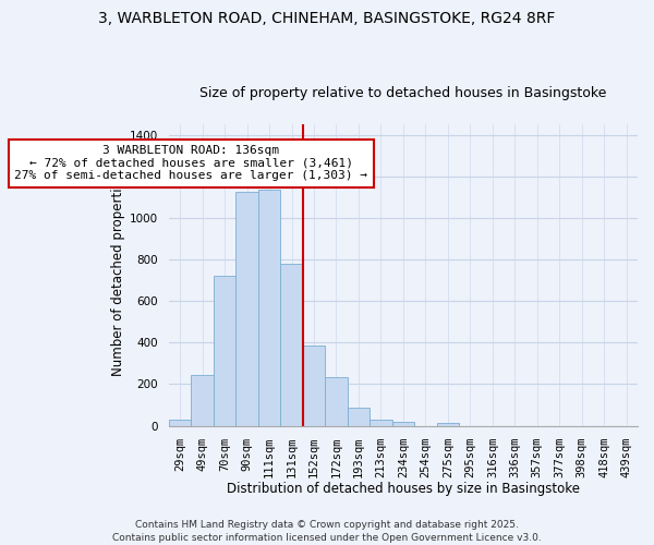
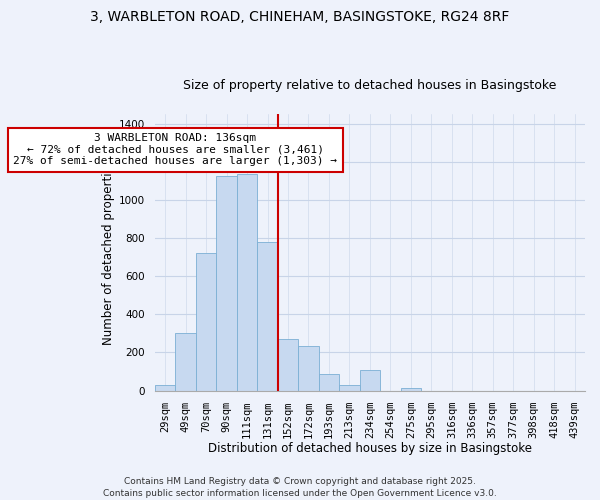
49sqm: 240 -> 300
152sqm: 380 -> 270
234sqm: 20 -> 110
